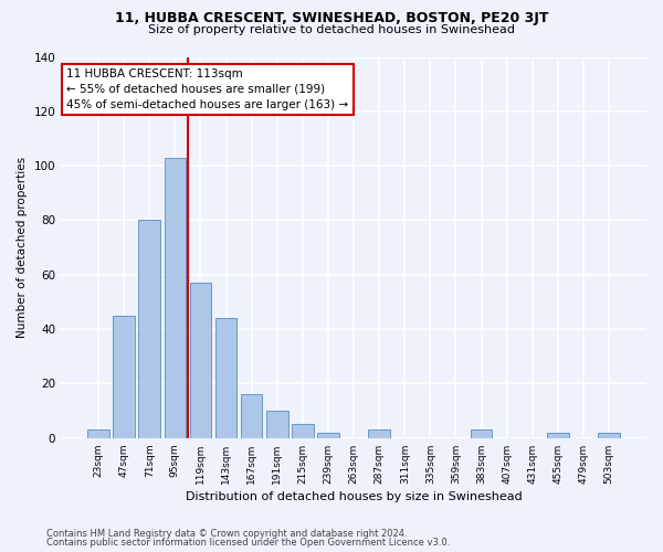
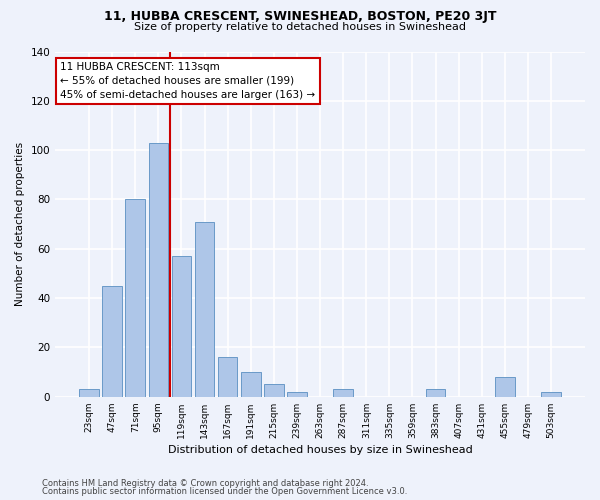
143sqm: 44 -> 71
455sqm: 2 -> 8
